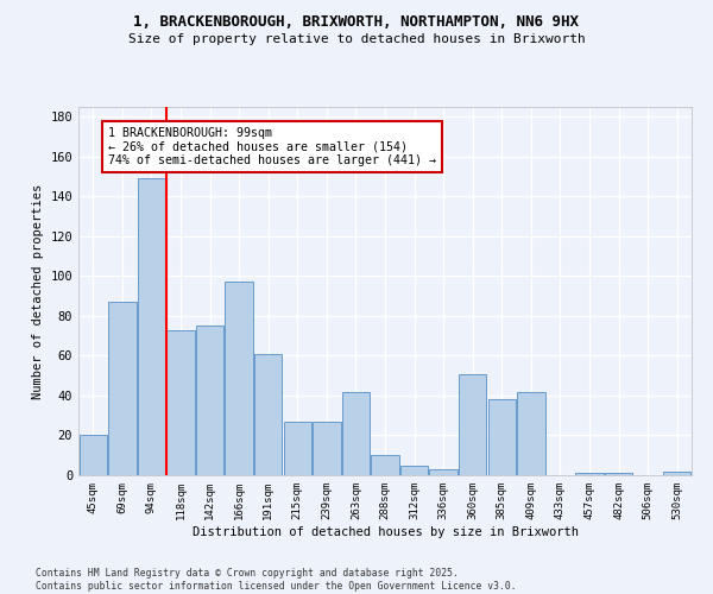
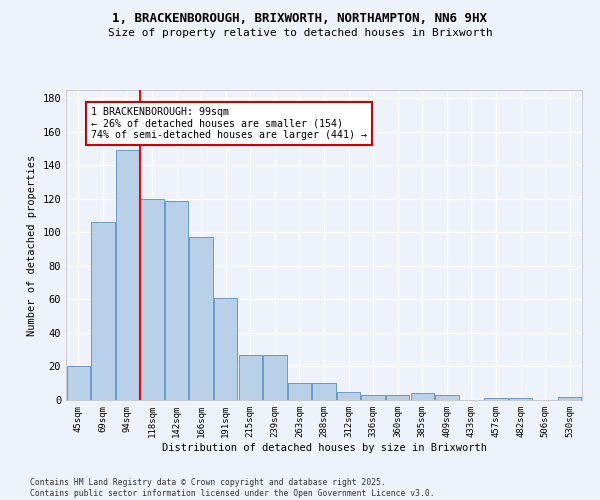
69sqm: 87 -> 106
118sqm: 73 -> 120
142sqm: 75 -> 119
263sqm: 42 -> 10
360sqm: 51 -> 3
385sqm: 38 -> 4
409sqm: 42 -> 3
